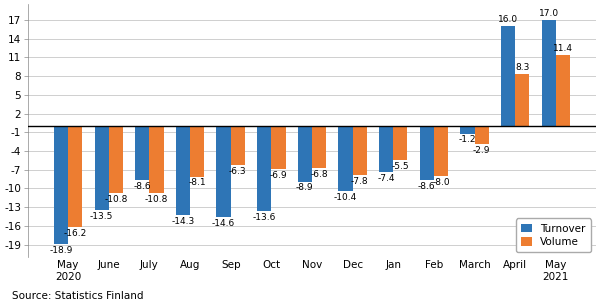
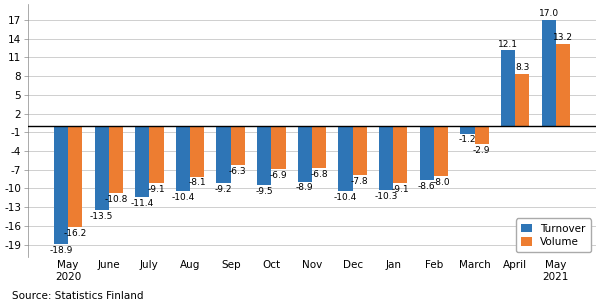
Turnover/July: -8.6 -> -11.4
Volume/July: -10.8 -> -9.1
Turnover/Aug: -14.3 -> -10.4
Turnover/Sep: -14.6 -> -9.2
Turnover/Oct: -13.6 -> -9.5
Turnover/Jan: -7.4 -> -10.3
Volume/Jan: -5.5 -> -9.1
Turnover/April: 16.0 -> 12.1
Volume/May 2021: 11.4 -> 13.2
